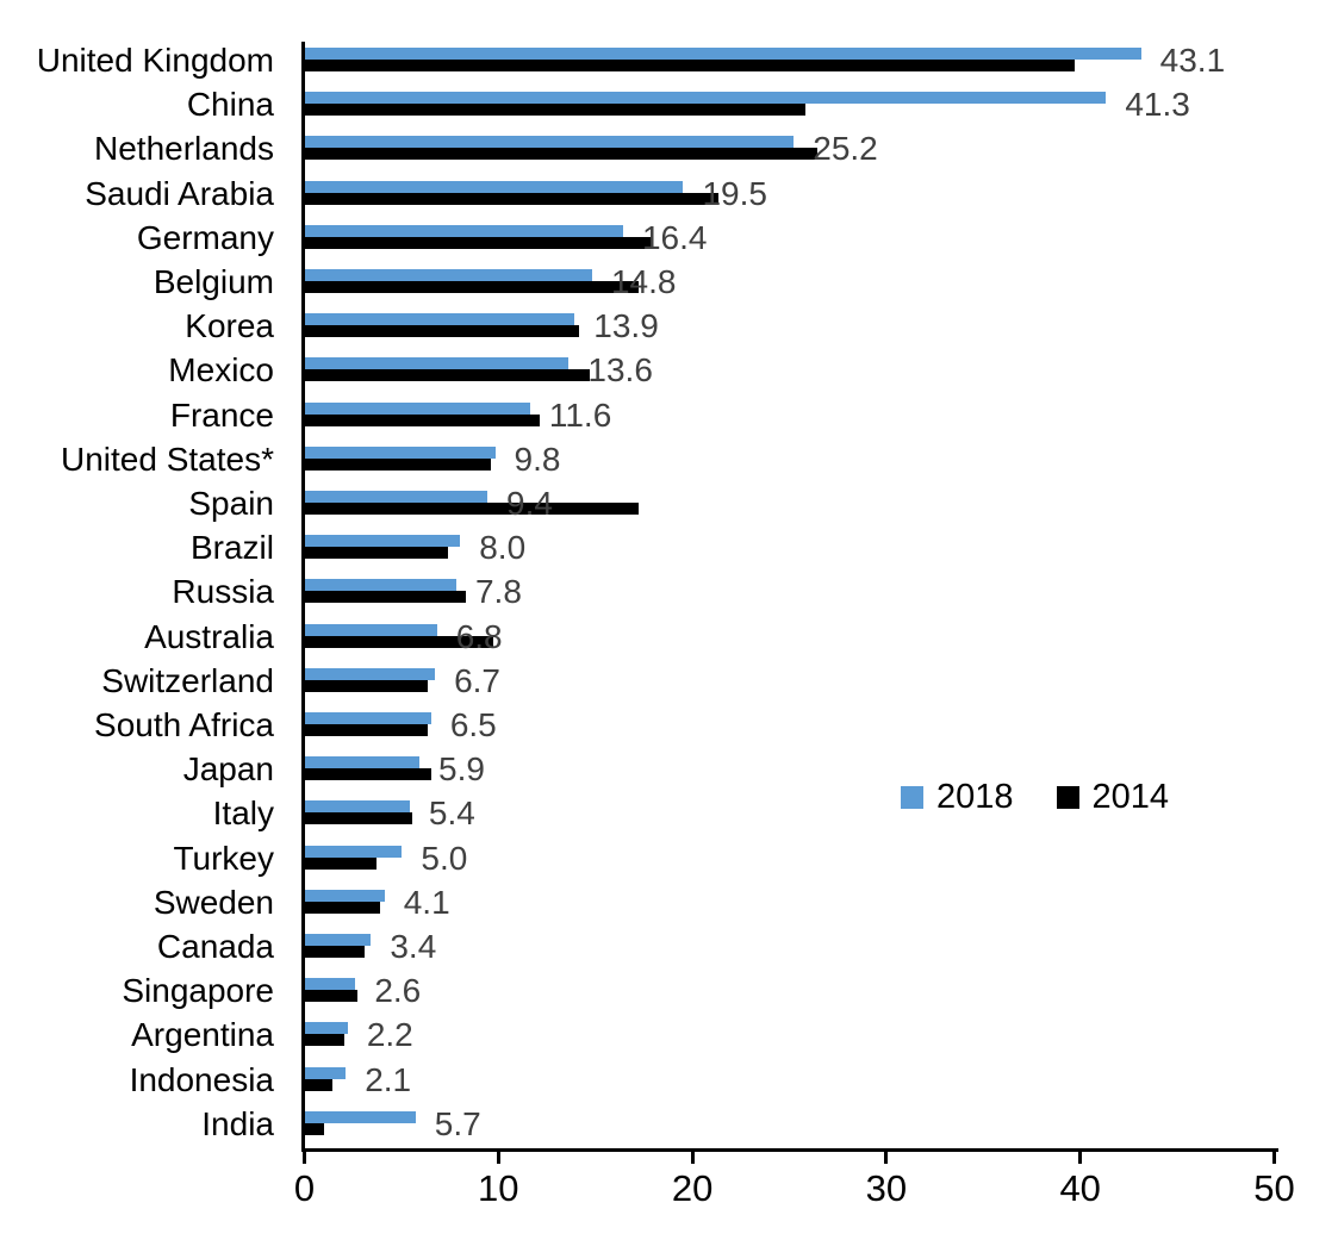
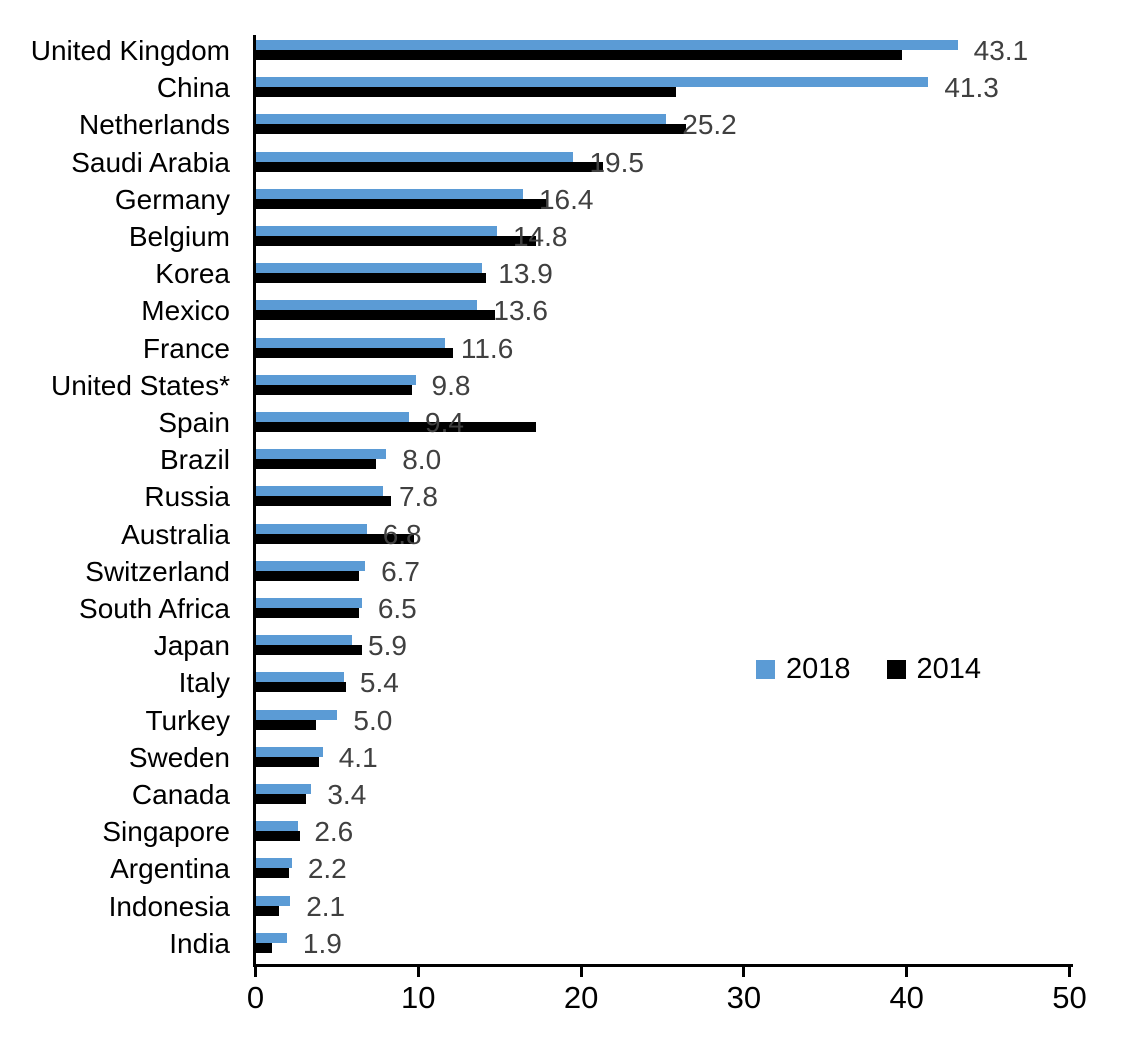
2018/India: 5.7 -> 1.9
